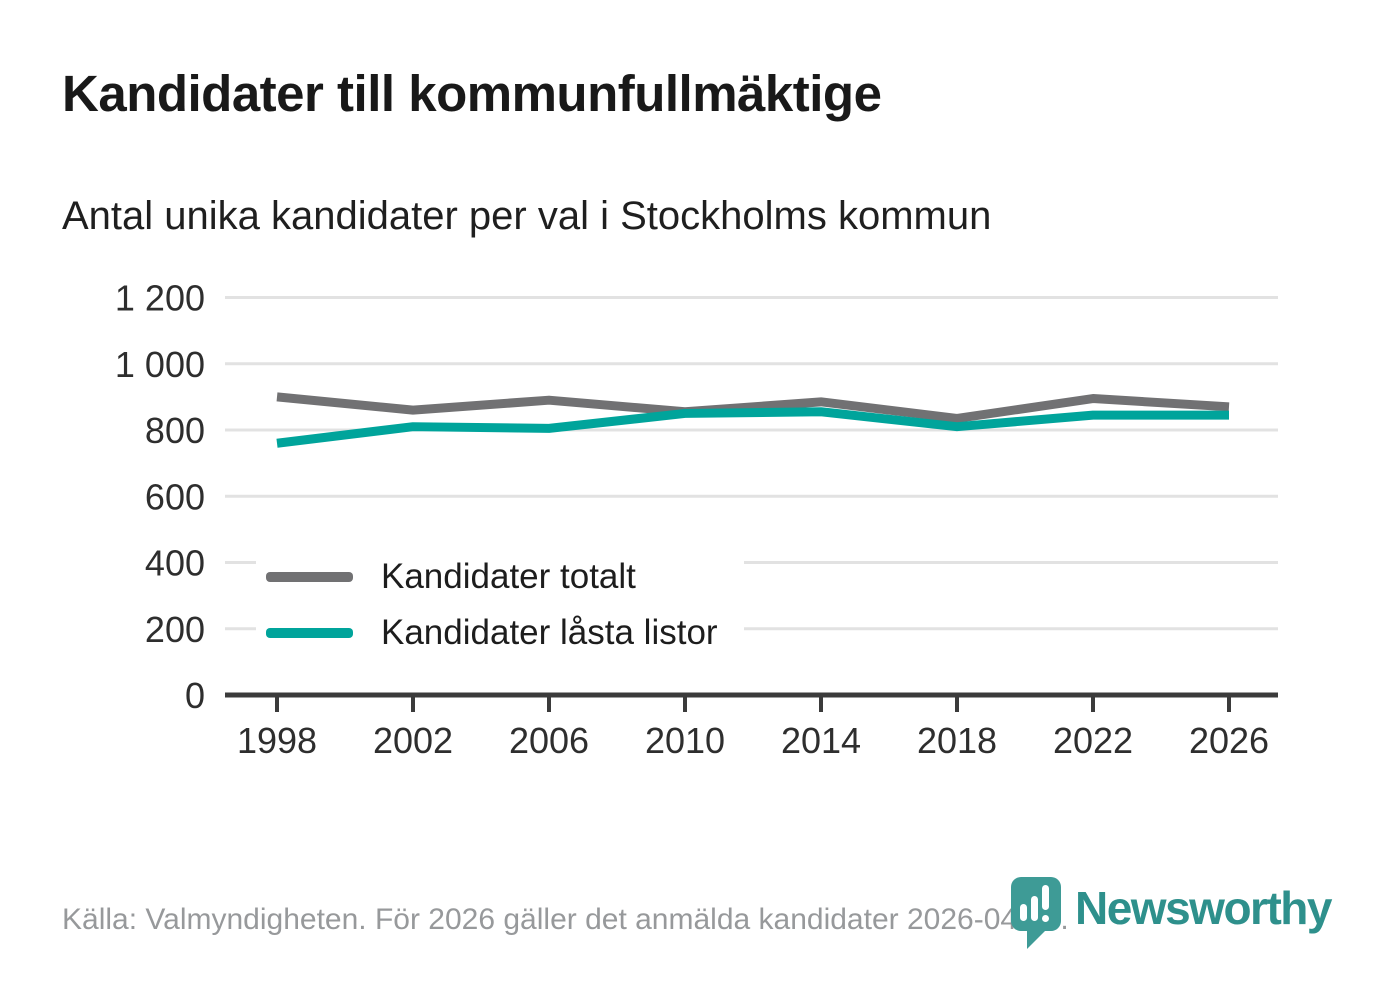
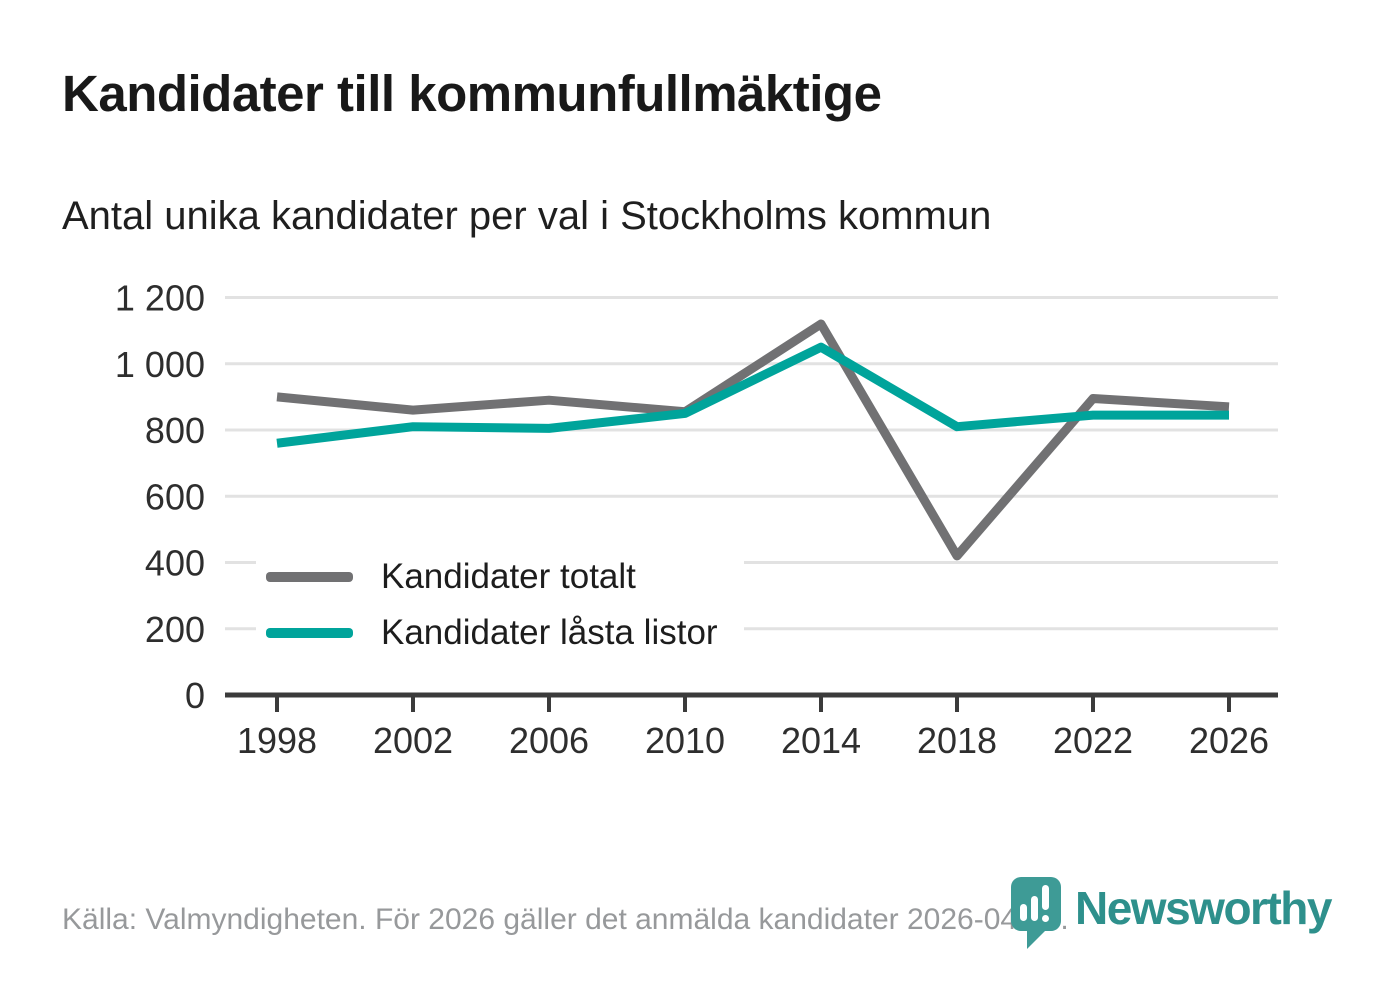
Kandidater totalt/2014: 880 -> 1120
Kandidater låsta listor/2014: 860 -> 1050
Kandidater totalt/2018: 840 -> 420
